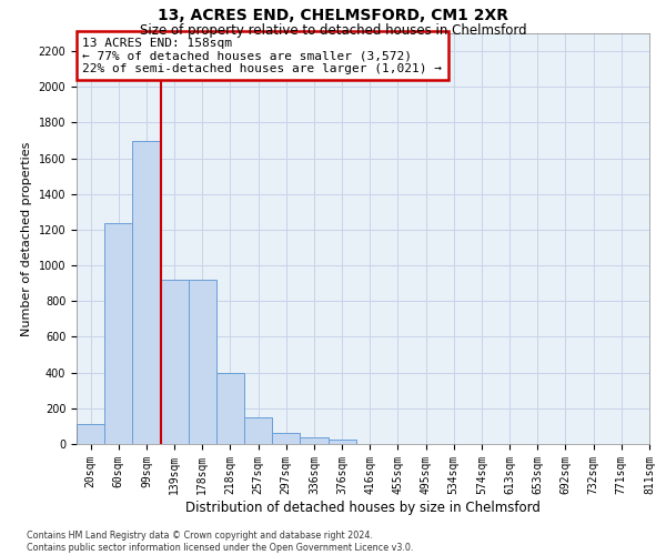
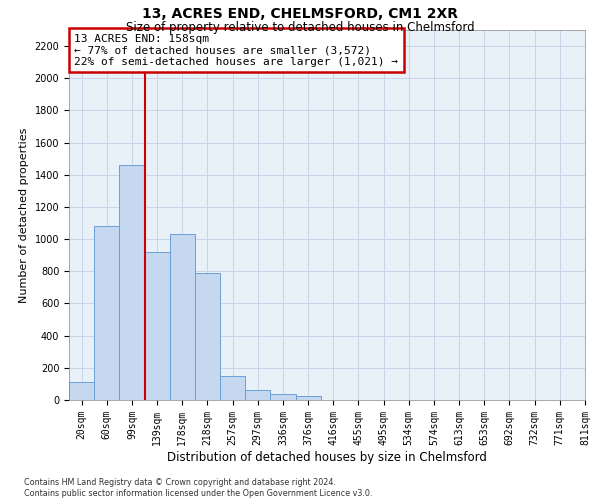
60sqm: 1240 -> 1080
99sqm: 1700 -> 1460
178sqm: 920 -> 1030
218sqm: 400 -> 790
